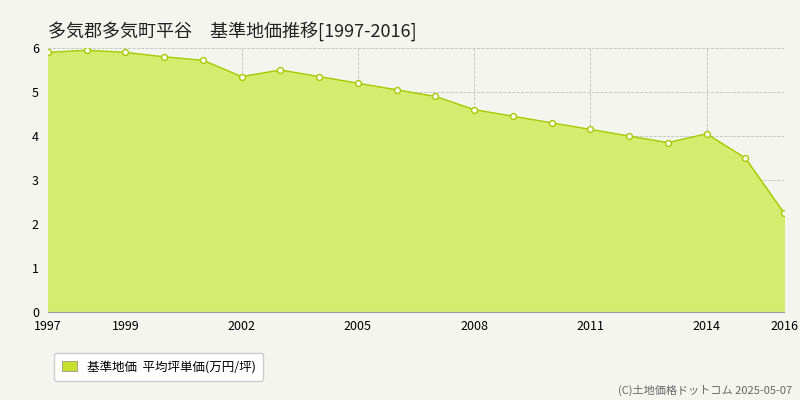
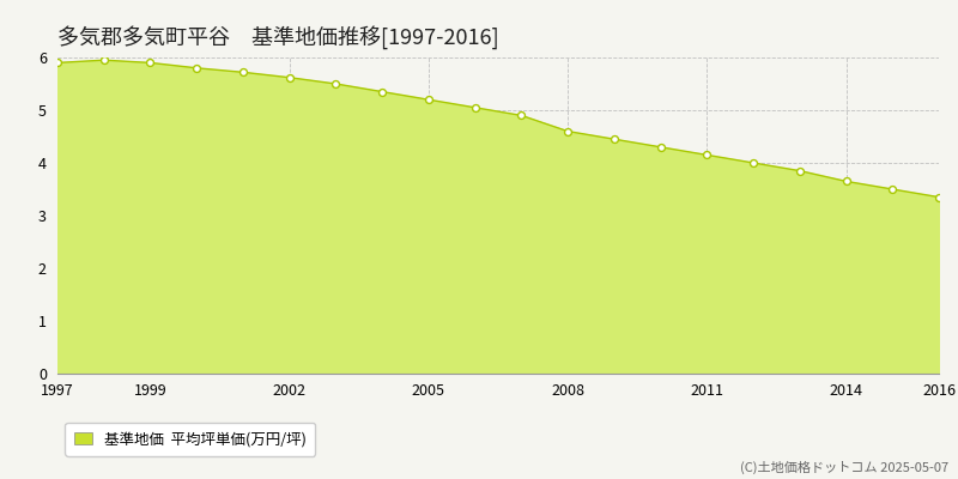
2002: 5.35 -> 5.62
2014: 4.05 -> 3.65
2016: 2.25 -> 3.35
